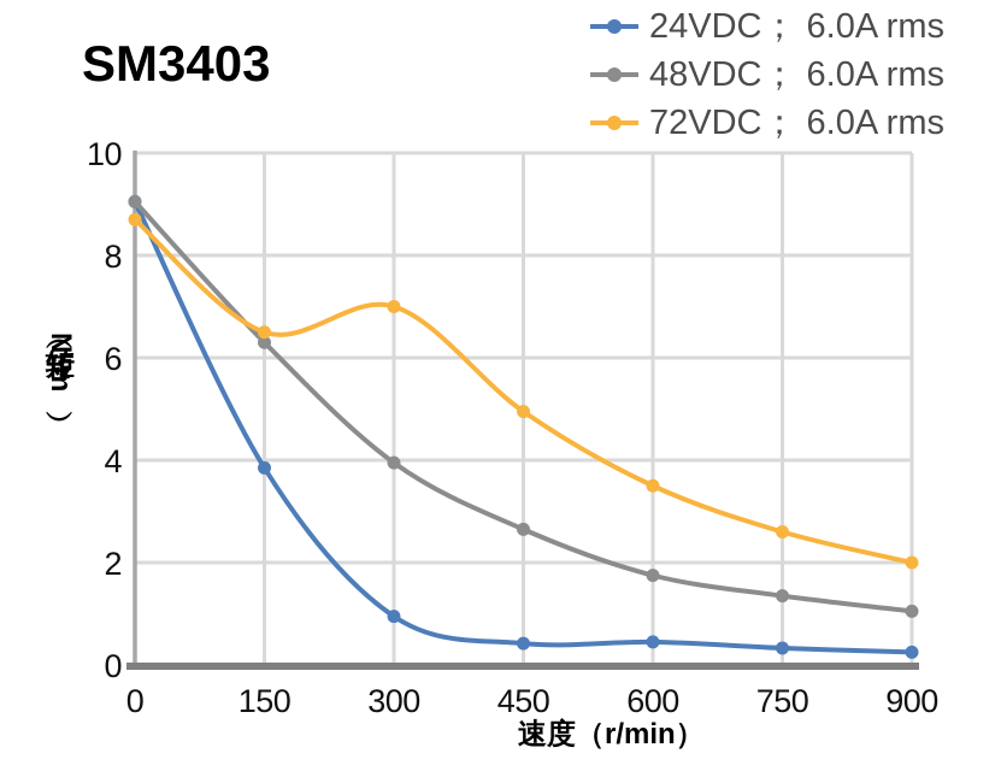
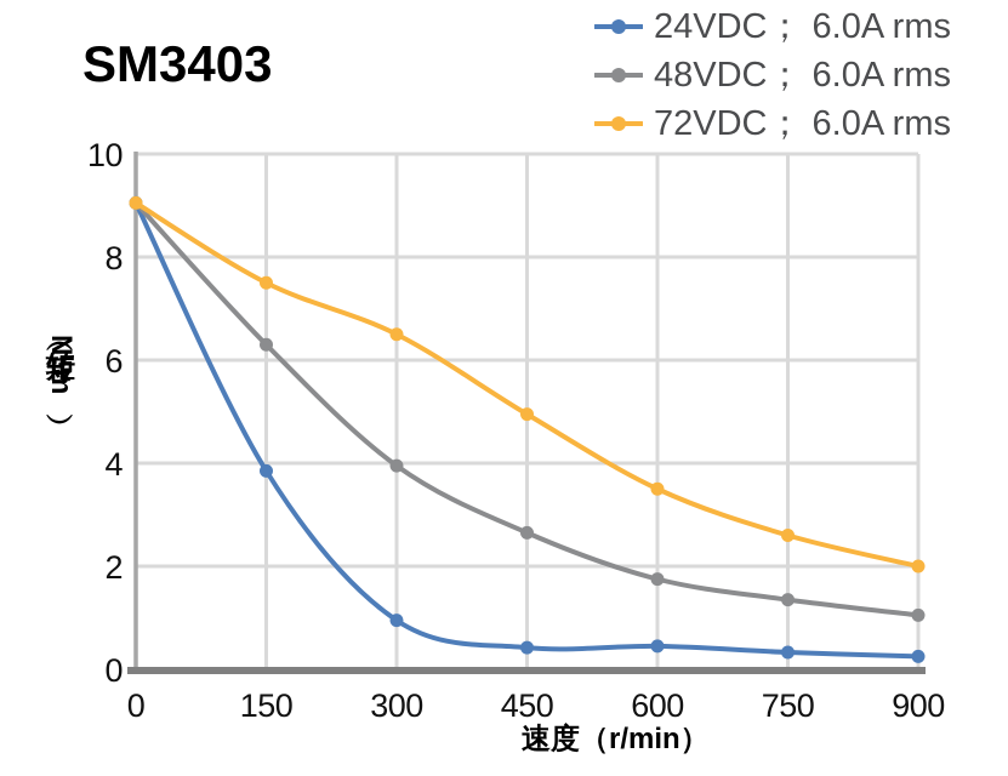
72VDC； 6.0A rms/0: 8.7 -> 9.1
72VDC； 6.0A rms/150: 6.5 -> 7.5
72VDC； 6.0A rms/300: 7.0 -> 6.5
